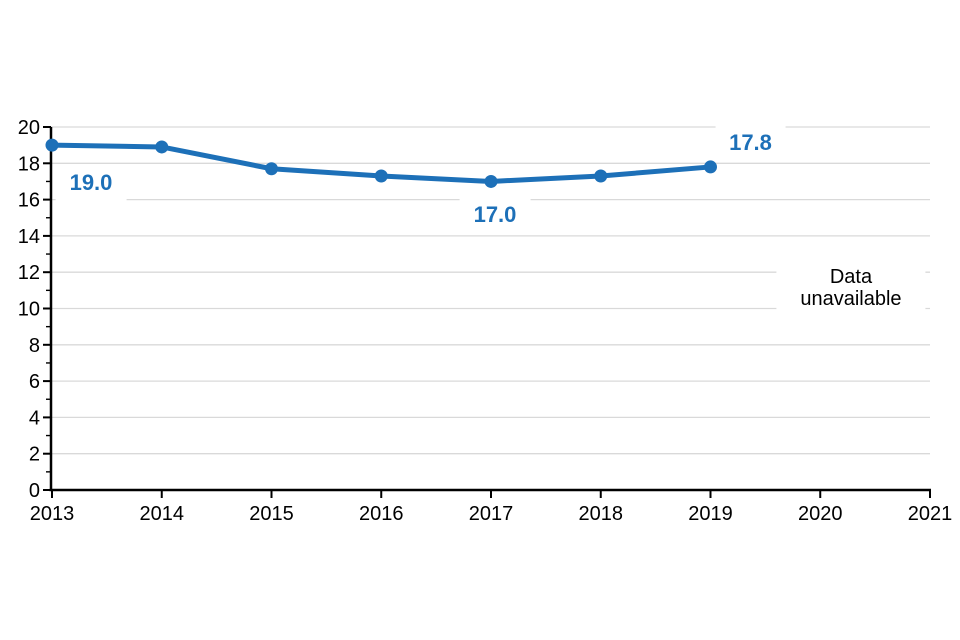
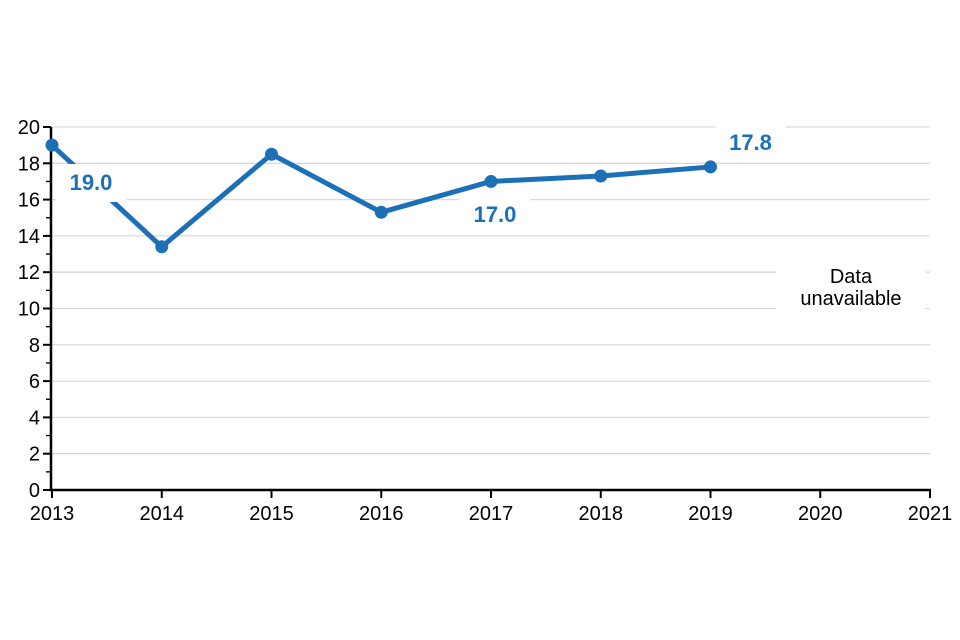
2014: 18.9 -> 13.4
2015: 17.7 -> 18.5
2016: 17.3 -> 15.3
